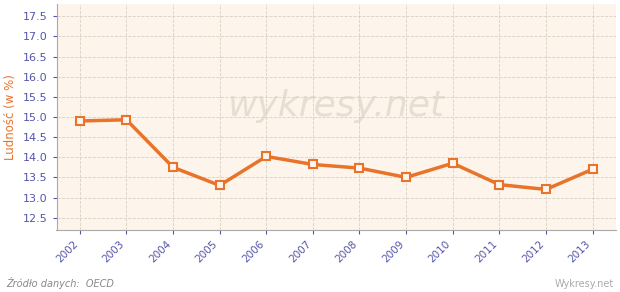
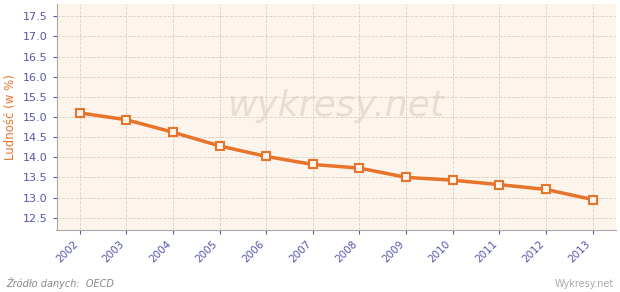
2002: 14.90 -> 15.10
2004: 13.75 -> 14.62
2005: 13.30 -> 14.28
2010: 13.85 -> 13.43
2013: 13.70 -> 12.95
